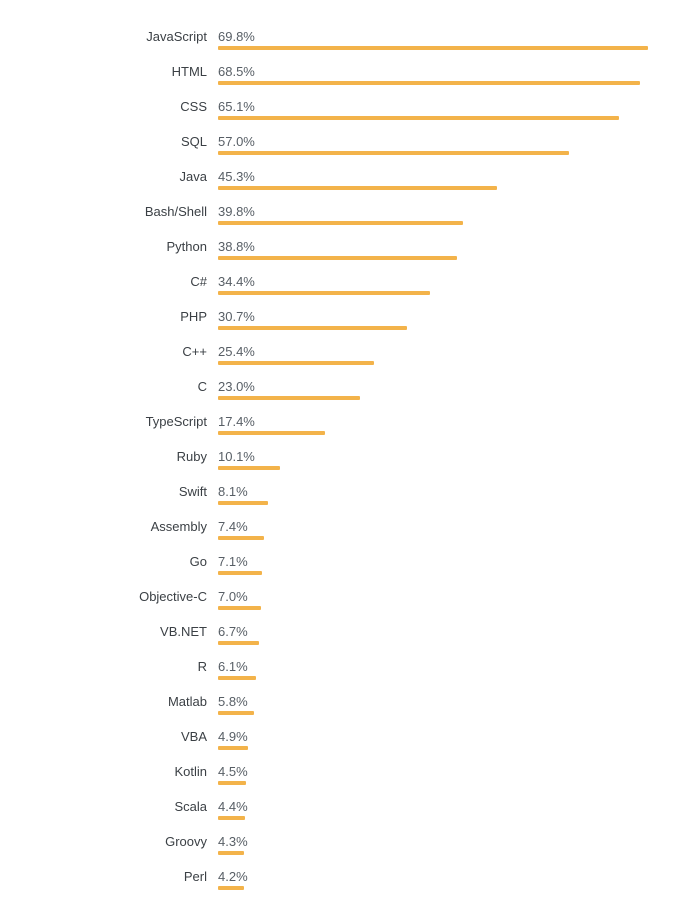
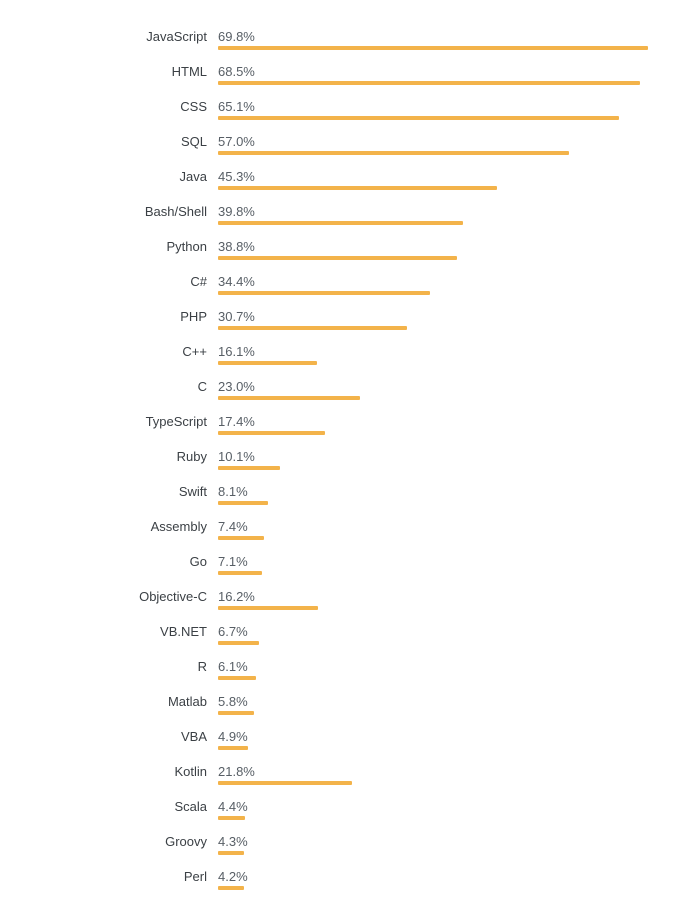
C++: 25.4% -> 16.1%
Objective-C: 7.0% -> 16.2%
Kotlin: 4.5% -> 21.8%
